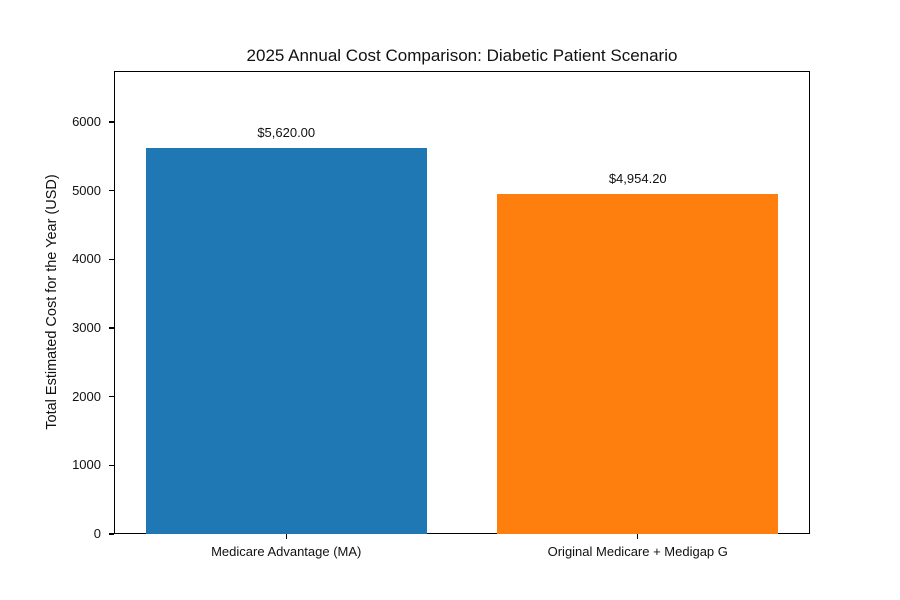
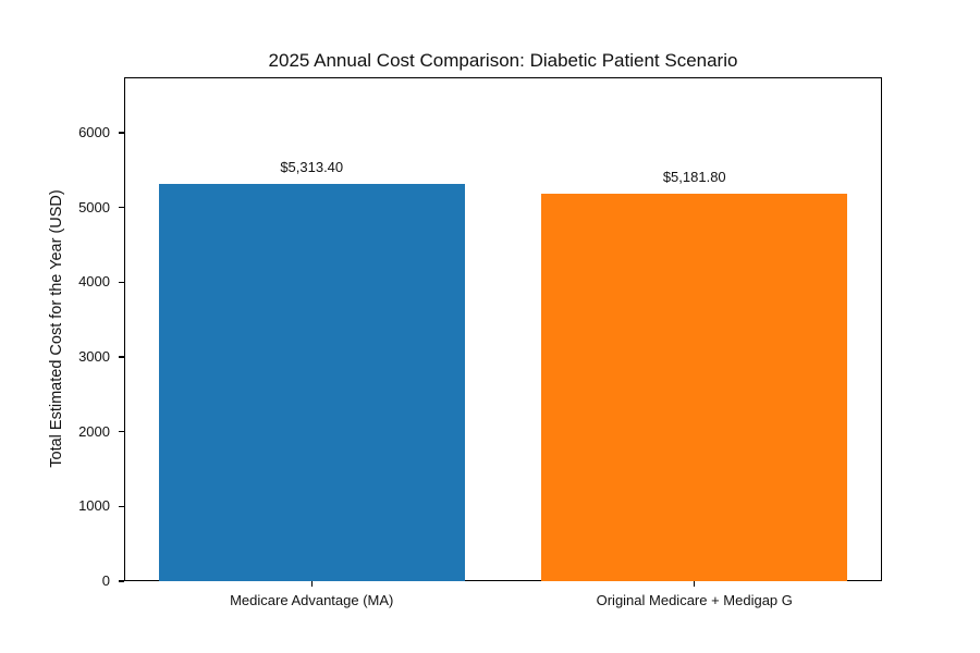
Medicare Advantage (MA): $5,620.00 -> $5,313.40
Original Medicare + Medigap G: $4,954.20 -> $5,181.80
